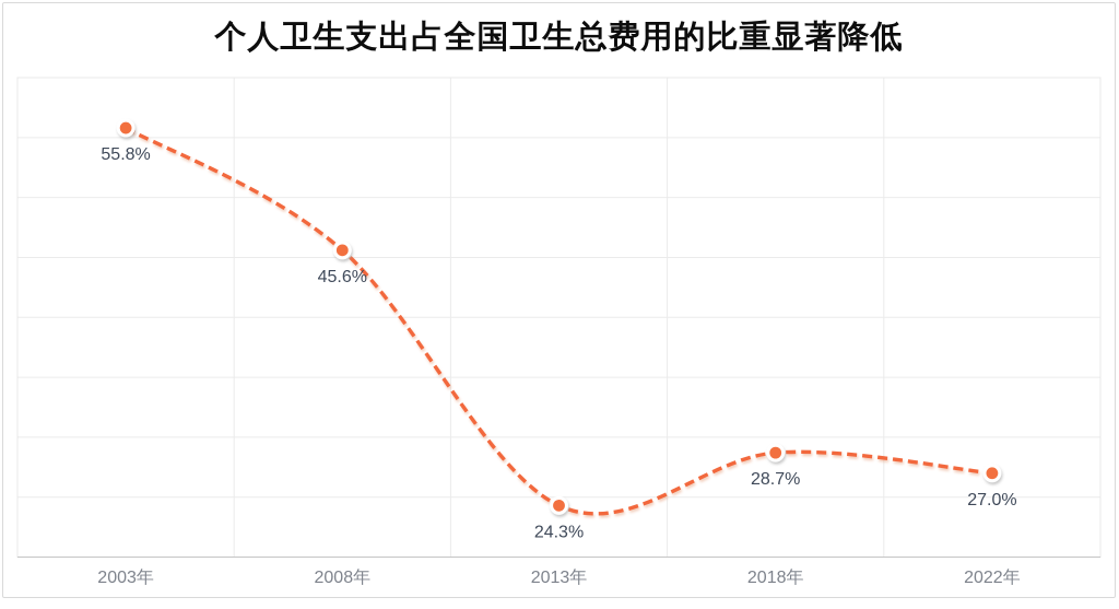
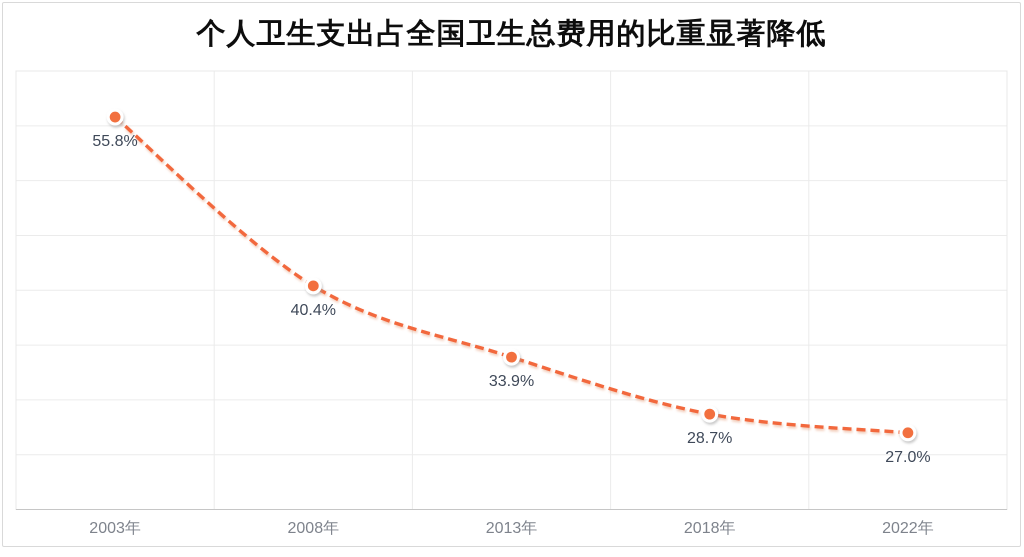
2008年: 45.6% -> 40.4%
2013年: 24.3% -> 33.9%
